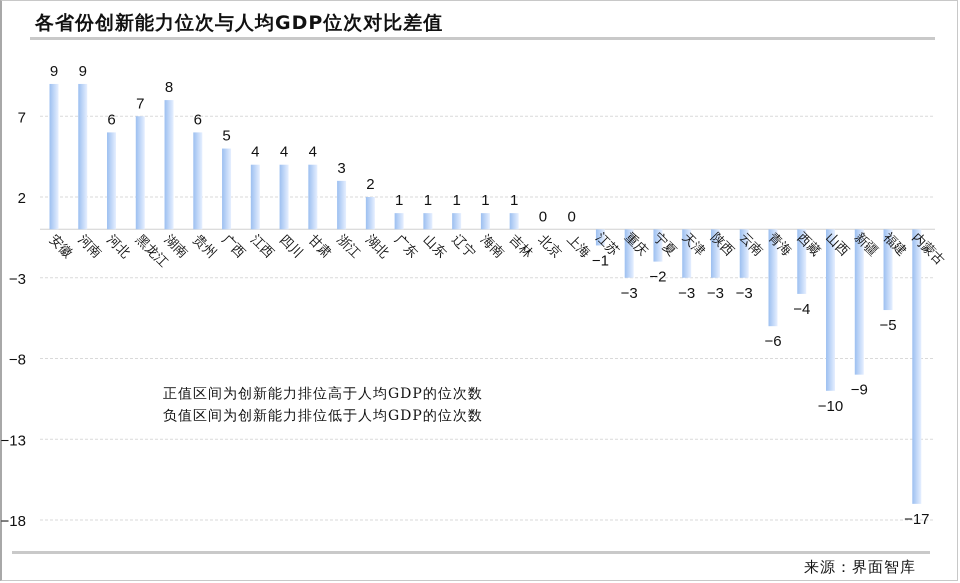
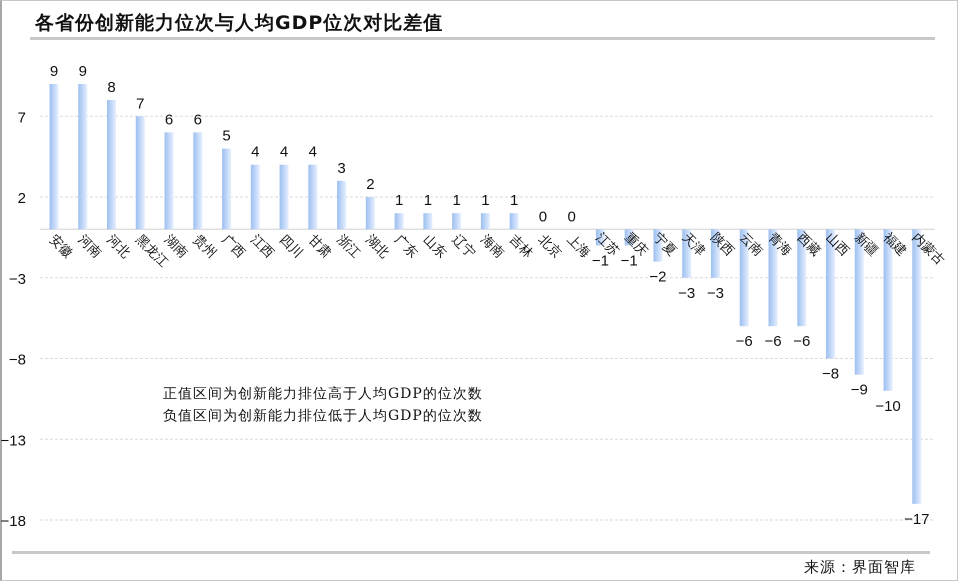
河北: 6 -> 8
湖南: 8 -> 6
重庆: −3 -> −1
云南: −3 -> −6
西藏: −4 -> −6
山西: −10 -> −8
福建: −5 -> −10
